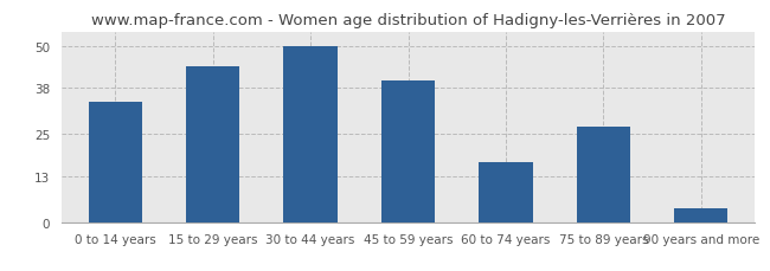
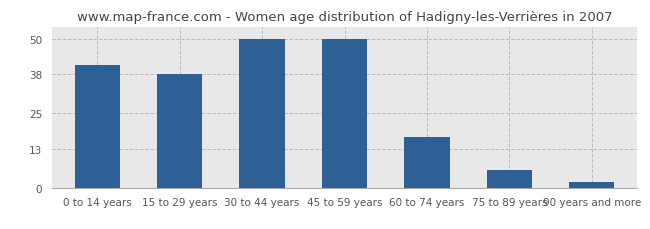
0 to 14 years: 34 -> 41
15 to 29 years: 44 -> 38
45 to 59 years: 40 -> 50
75 to 89 years: 27 -> 6
90 years and more: 4 -> 2
